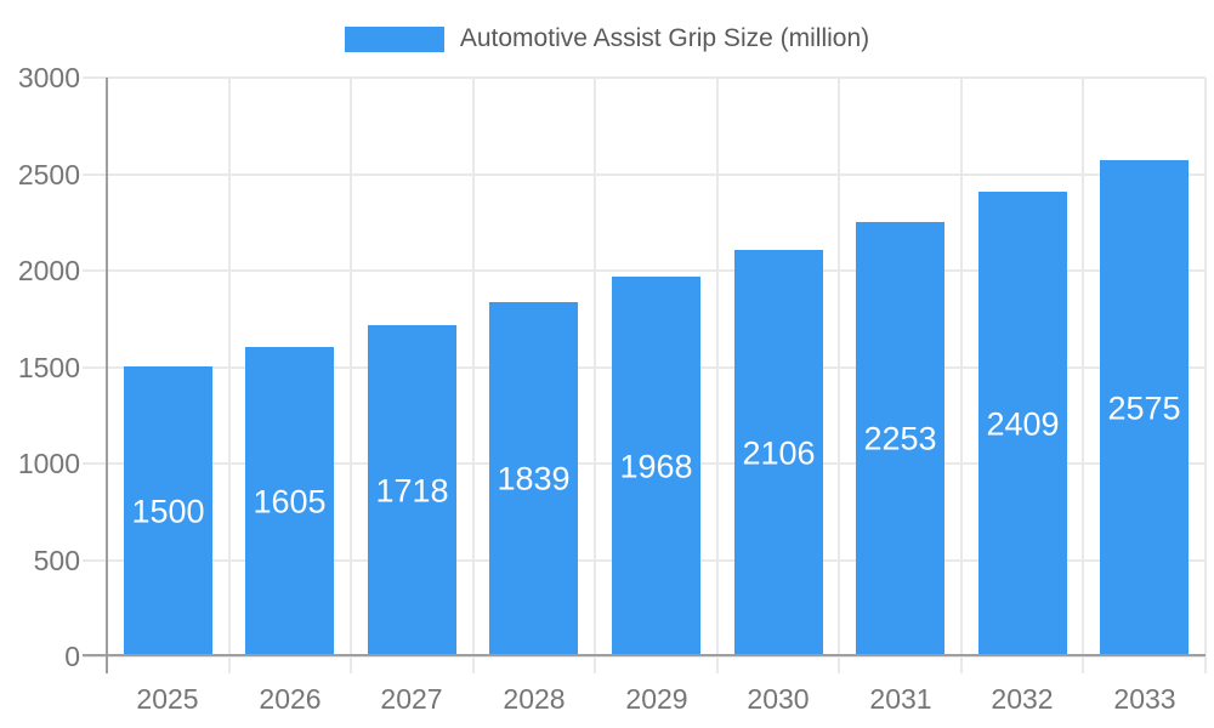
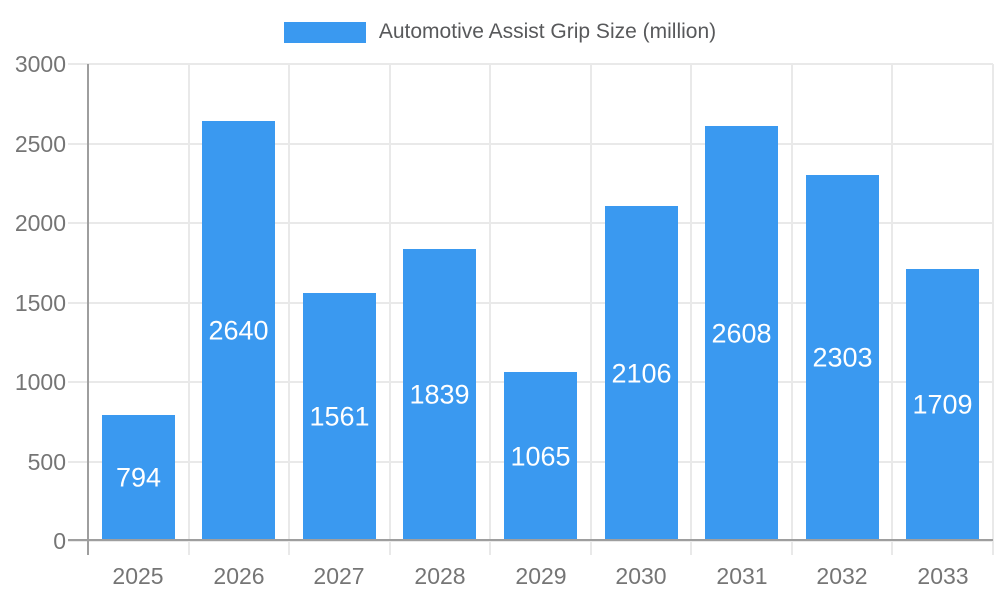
2025: 1500 -> 794
2026: 1605 -> 2640
2027: 1718 -> 1561
2029: 1968 -> 1065
2031: 2253 -> 2608
2032: 2409 -> 2303
2033: 2575 -> 1709
